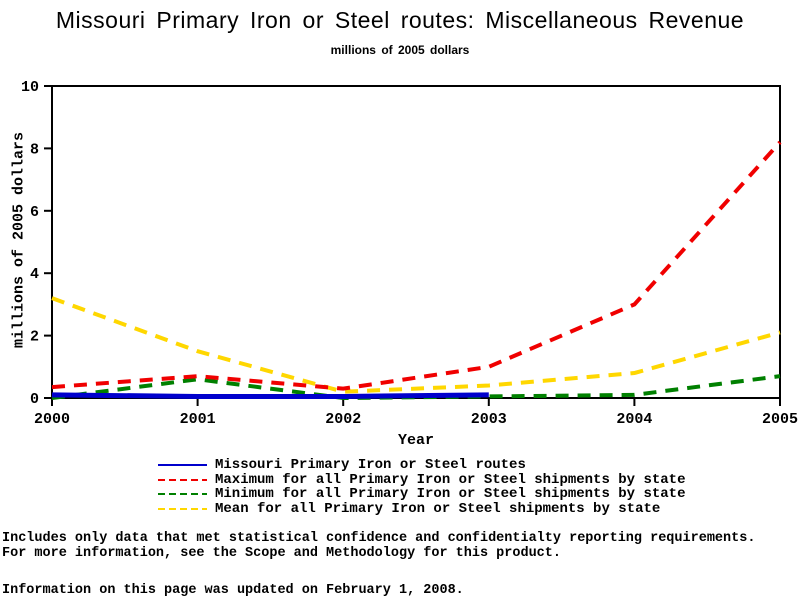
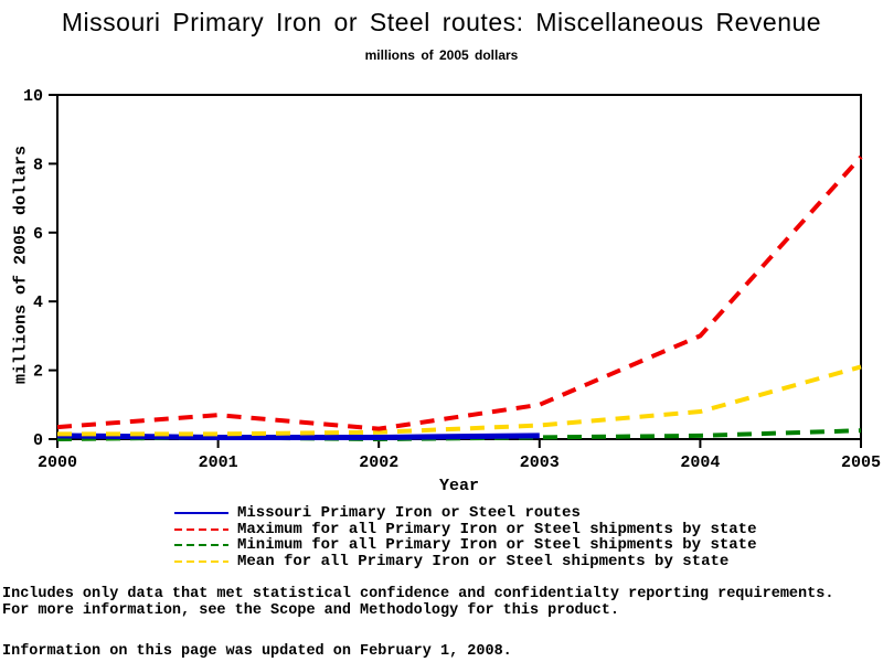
Mean for all Primary Iron or Steel shipments by state/2000: 3.2 -> 0.1
Minimum for all Primary Iron or Steel shipments by state/2001: 0.6 -> 0.1
Mean for all Primary Iron or Steel shipments by state/2001: 1.5 -> 0.1
Minimum for all Primary Iron or Steel shipments by state/2005: 0.7 -> 0.2
